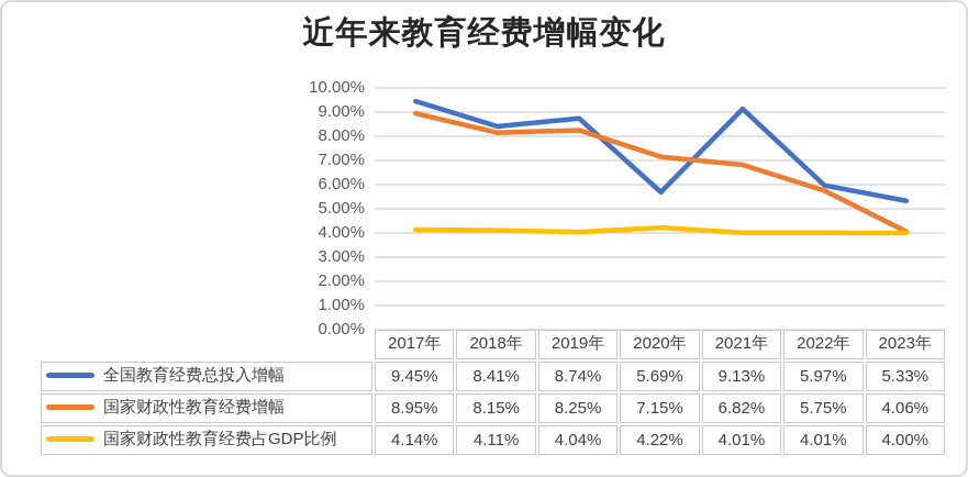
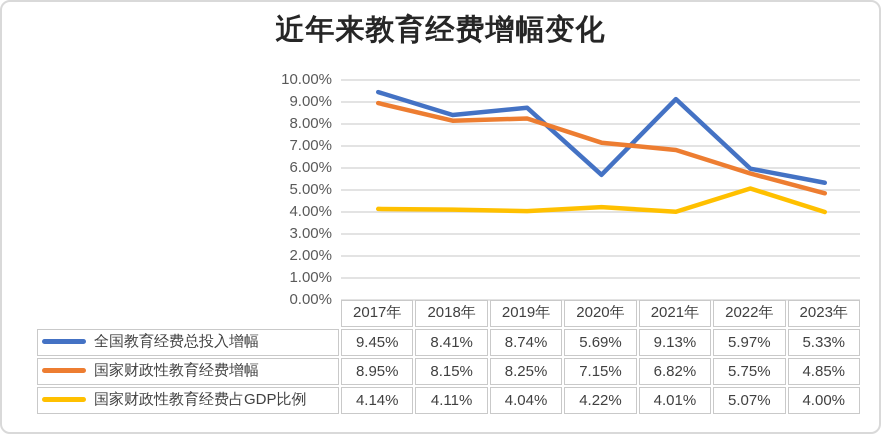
国家财政性教育经费占GDP比例/2022年: 4.01% -> 5.07%
国家财政性教育经费增幅/2023年: 4.06% -> 4.85%
